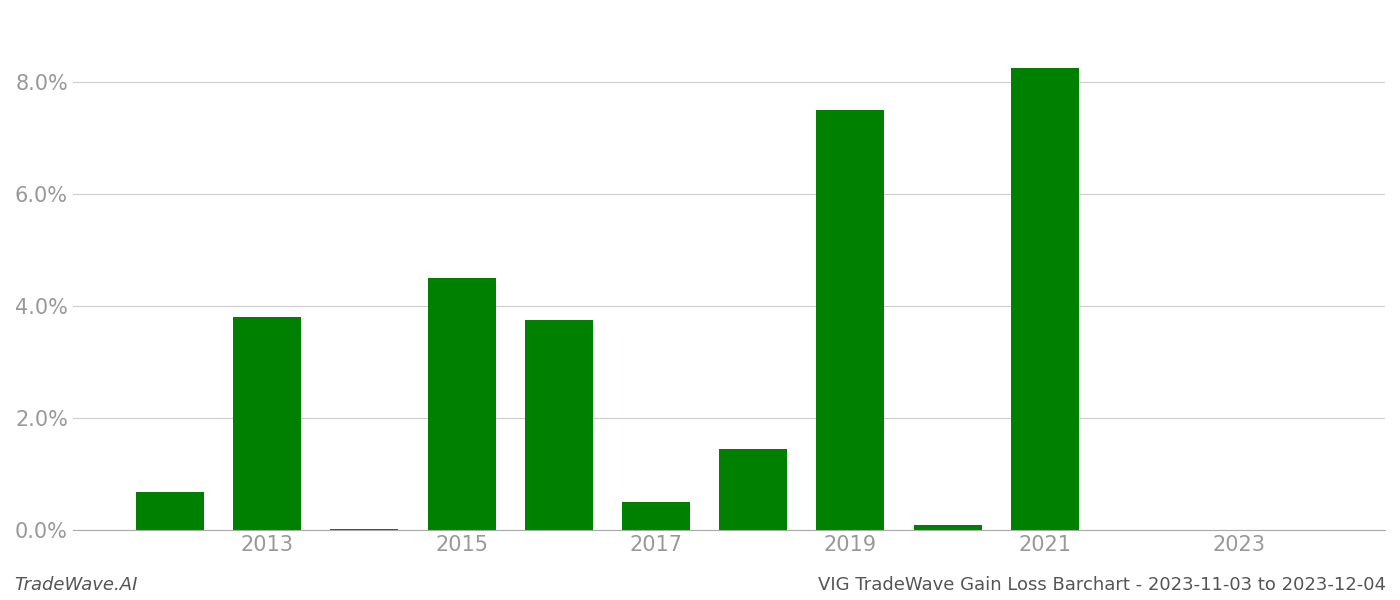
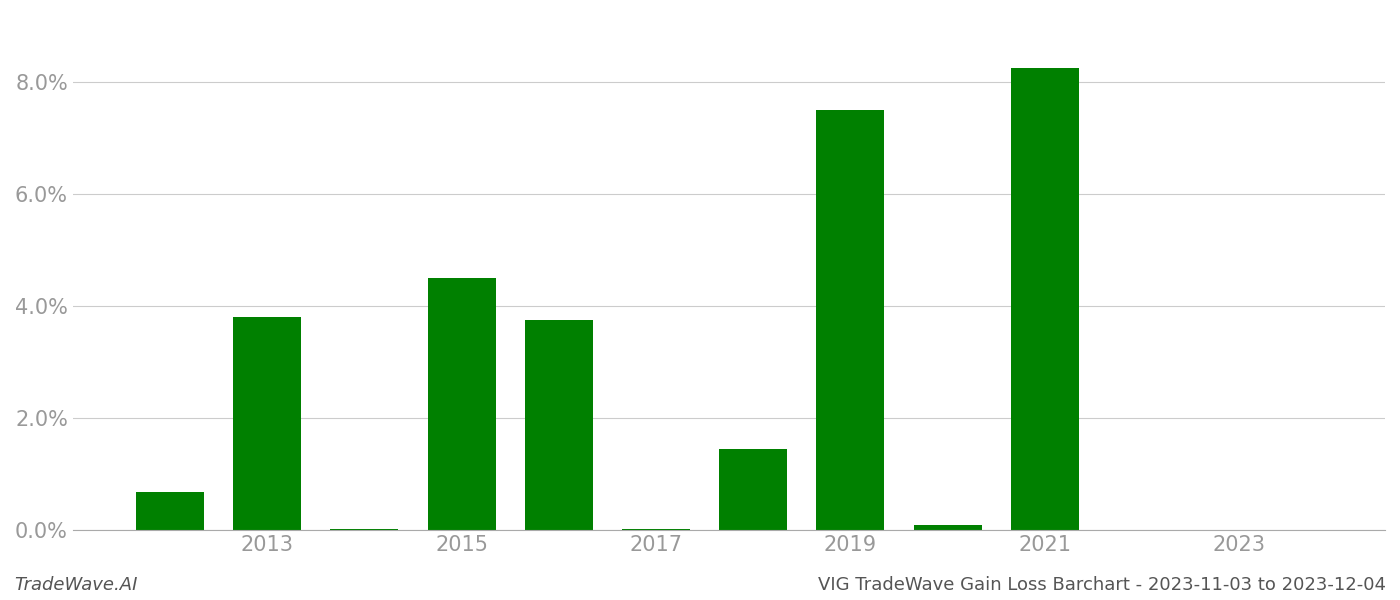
2017: 0.50% -> 0.02%
